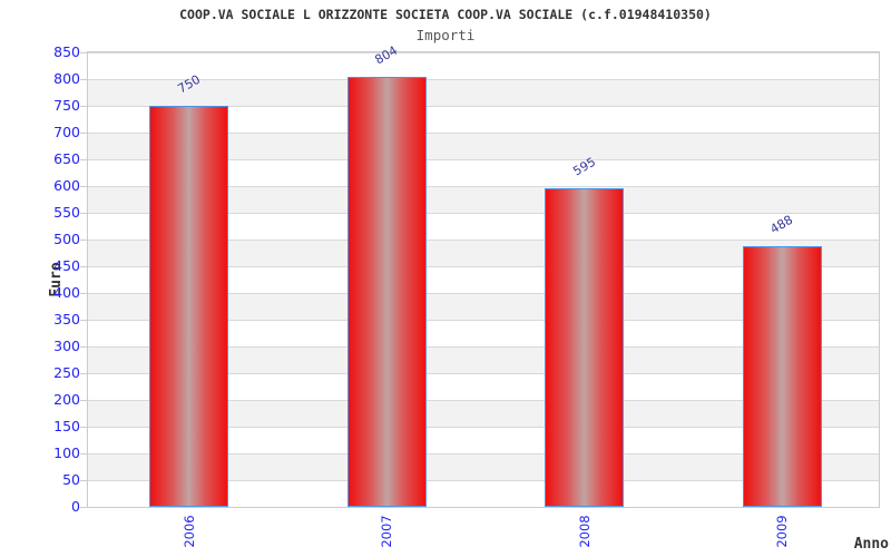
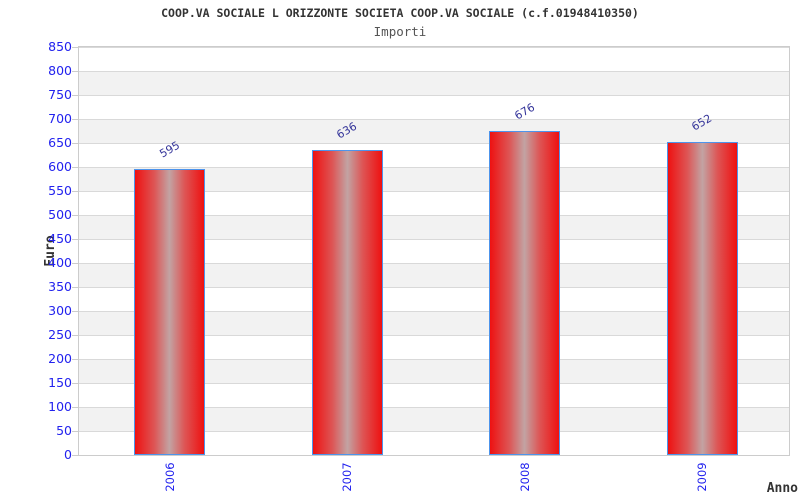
2006: 750 -> 595
2007: 804 -> 636
2008: 595 -> 676
2009: 488 -> 652
